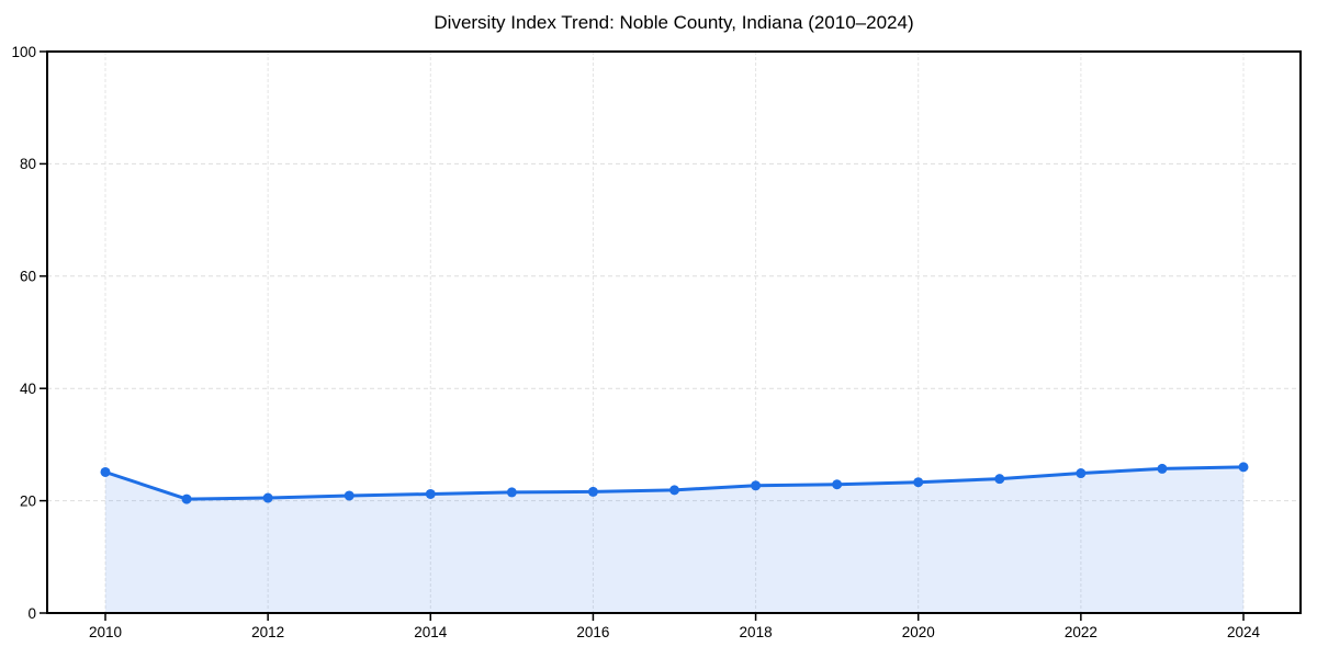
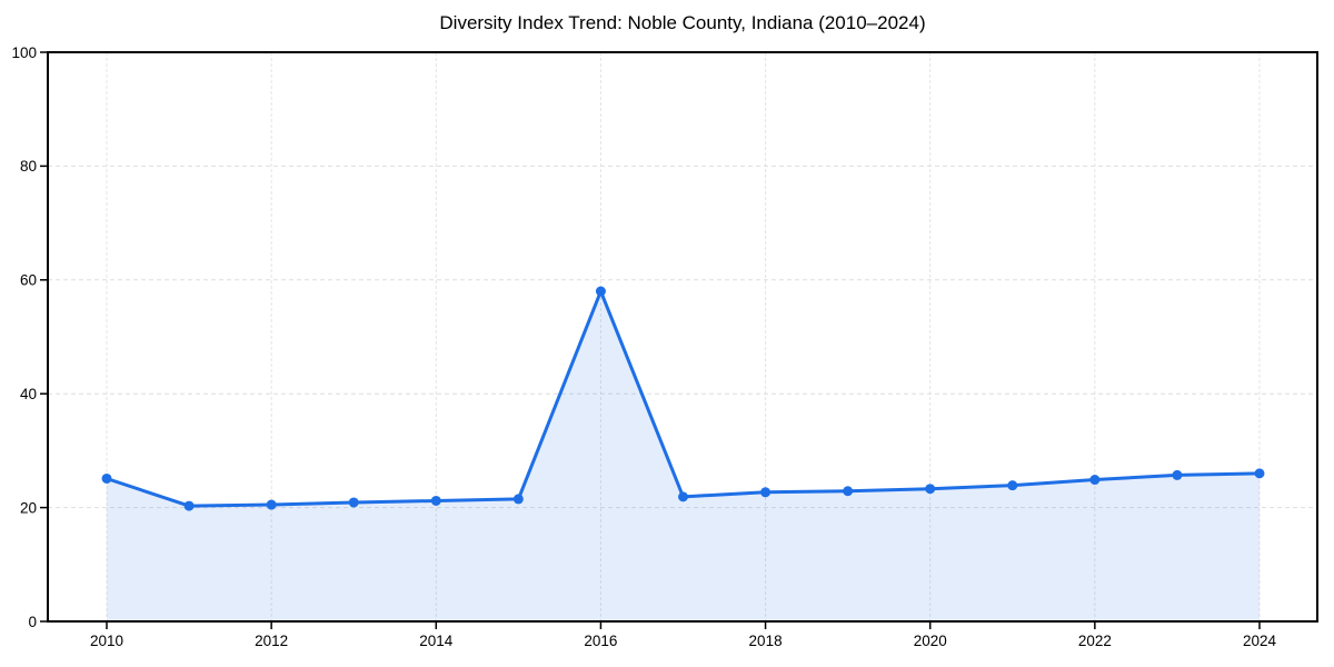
2016: 22 -> 58
